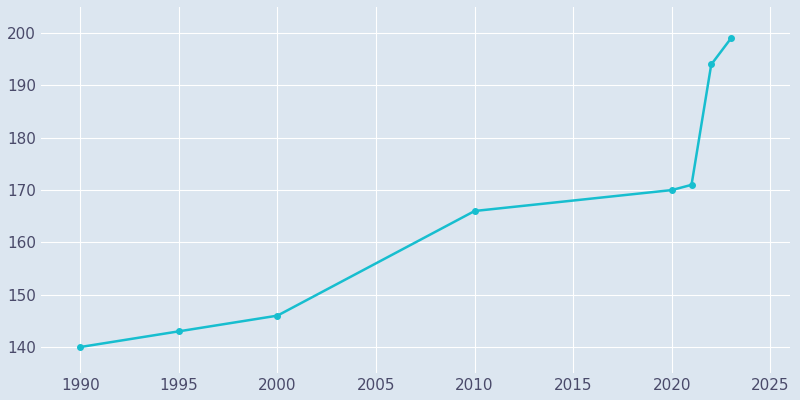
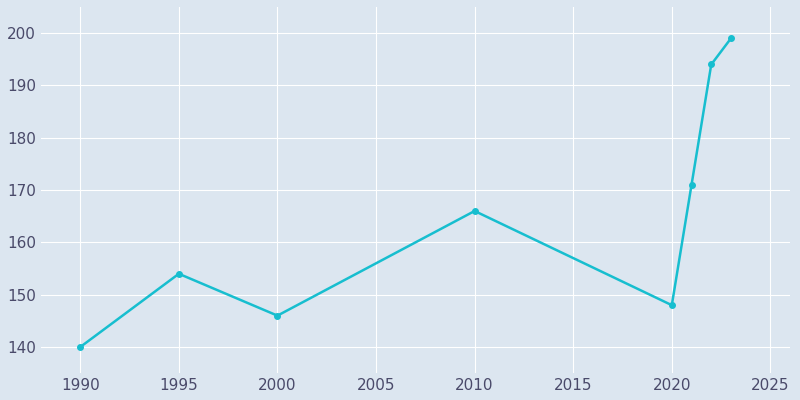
1995: 143 -> 154
2020: 170 -> 148
